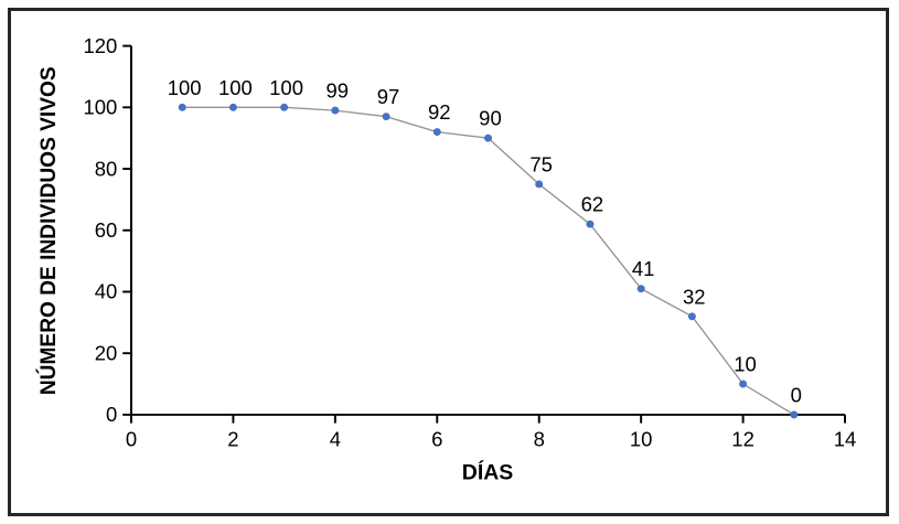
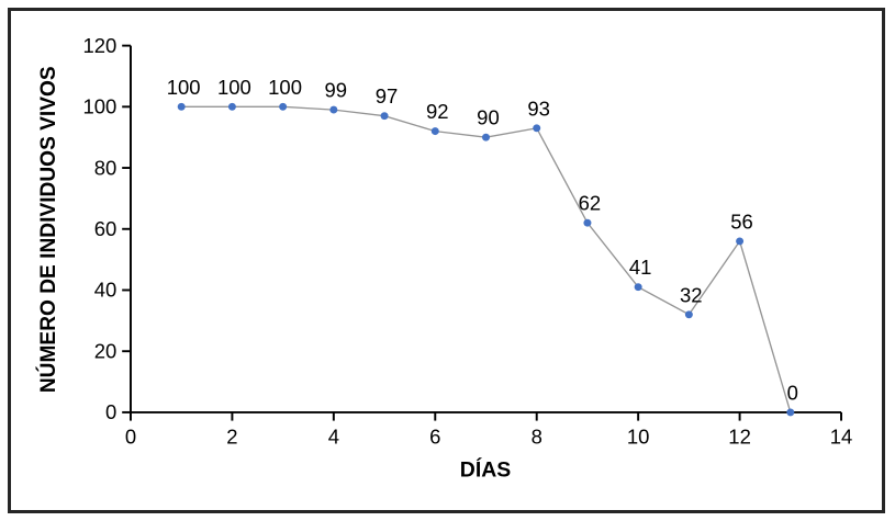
8: 75 -> 93
12: 10 -> 56
